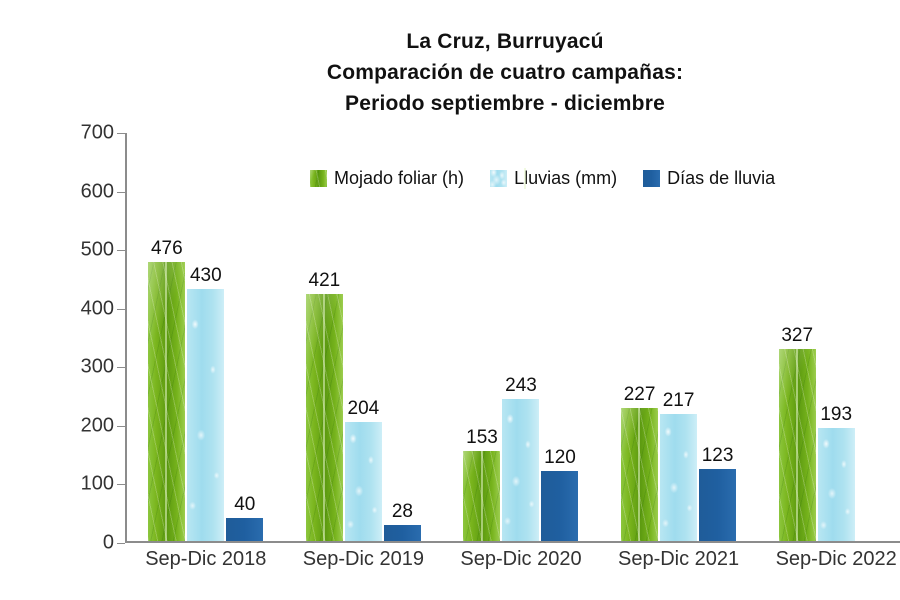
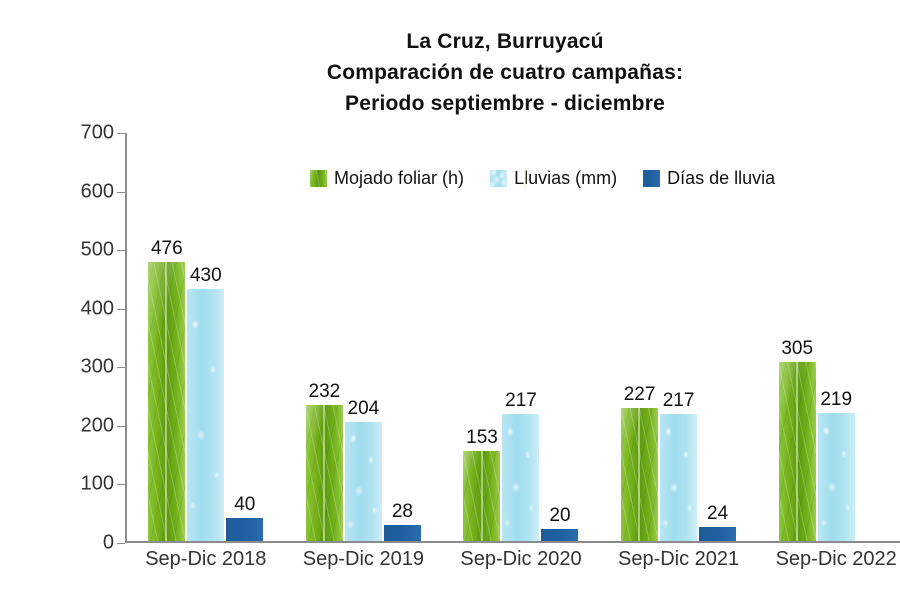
Mojado foliar (h)/Sep-Dic 2019: 421 -> 232
Lluvias (mm)/Sep-Dic 2020: 243 -> 217
Días de lluvia/Sep-Dic 2020: 120 -> 20
Días de lluvia/Sep-Dic 2021: 123 -> 24
Mojado foliar (h)/Sep-Dic 2022: 327 -> 305
Lluvias (mm)/Sep-Dic 2022: 193 -> 219
